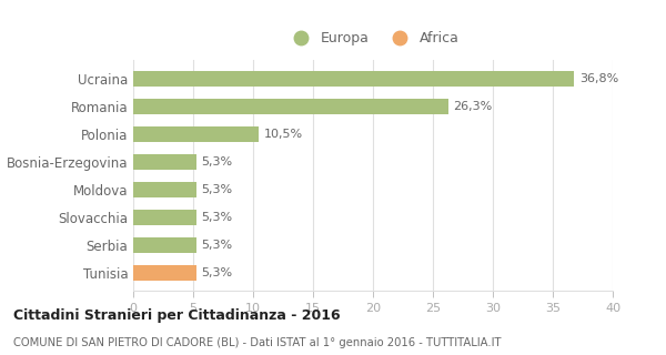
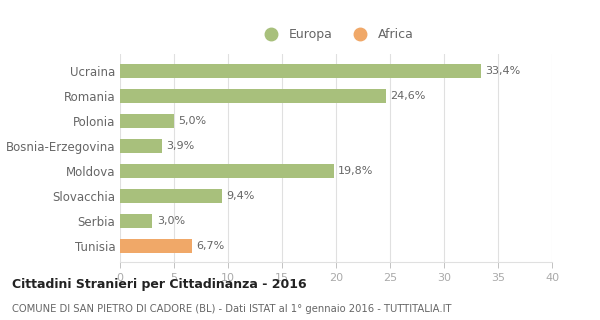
Ucraina: 36,8% -> 33,4%
Romania: 26,3% -> 24,6%
Polonia: 10,5% -> 5,0%
Bosnia-Erzegovina: 5,3% -> 3,9%
Moldova: 5,3% -> 19,8%
Slovacchia: 5,3% -> 9,4%
Serbia: 5,3% -> 3,0%
Tunisia: 5,3% -> 6,7%
